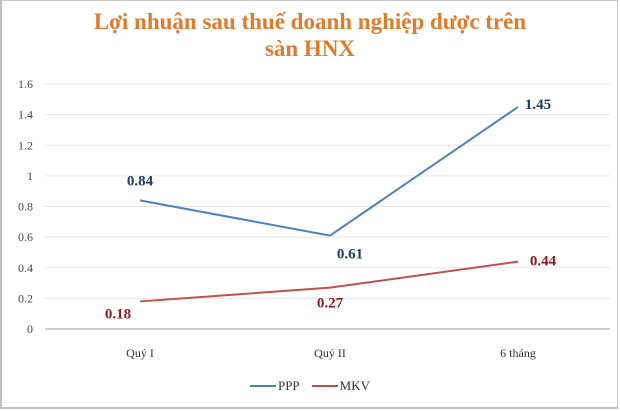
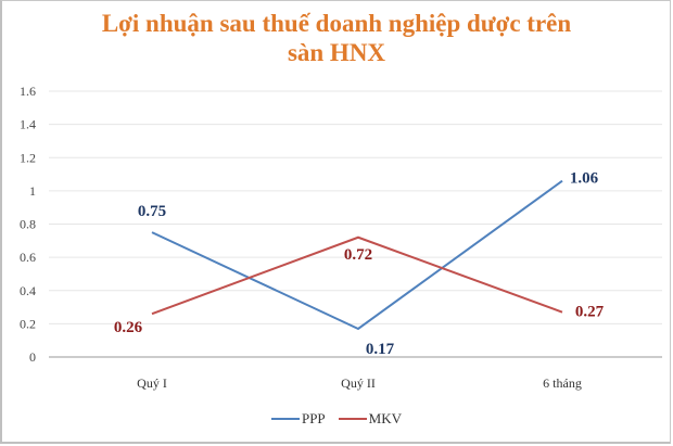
PPP/Quý I: 0.84 -> 0.75
MKV/Quý I: 0.18 -> 0.26
PPP/Quý II: 0.61 -> 0.17
MKV/Quý II: 0.27 -> 0.72
PPP/6 tháng: 1.45 -> 1.06
MKV/6 tháng: 0.44 -> 0.27
